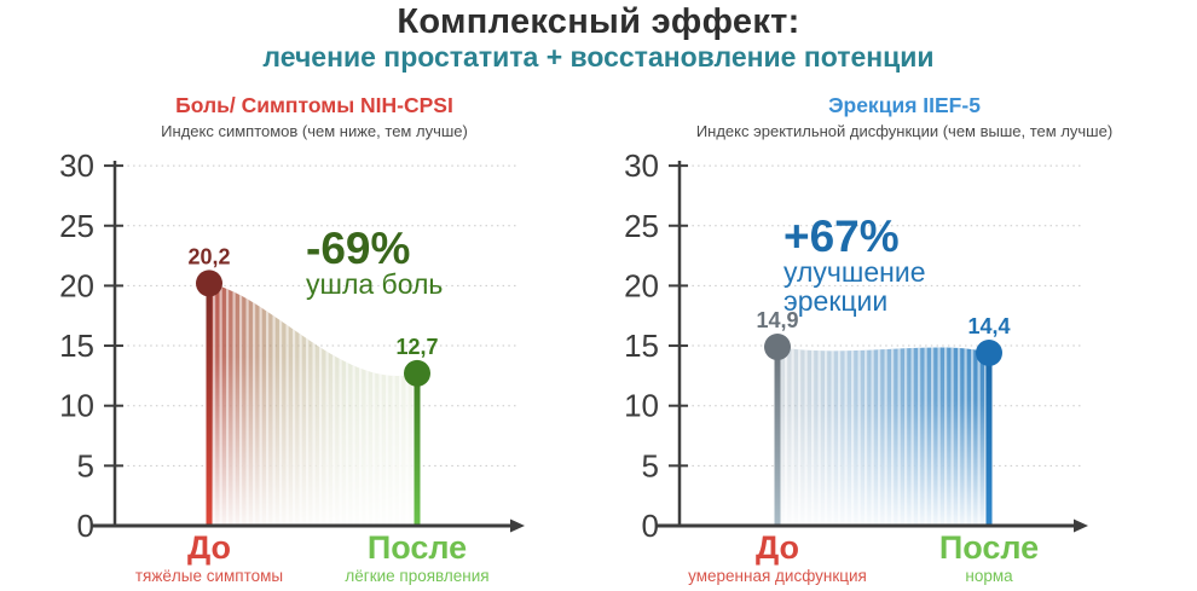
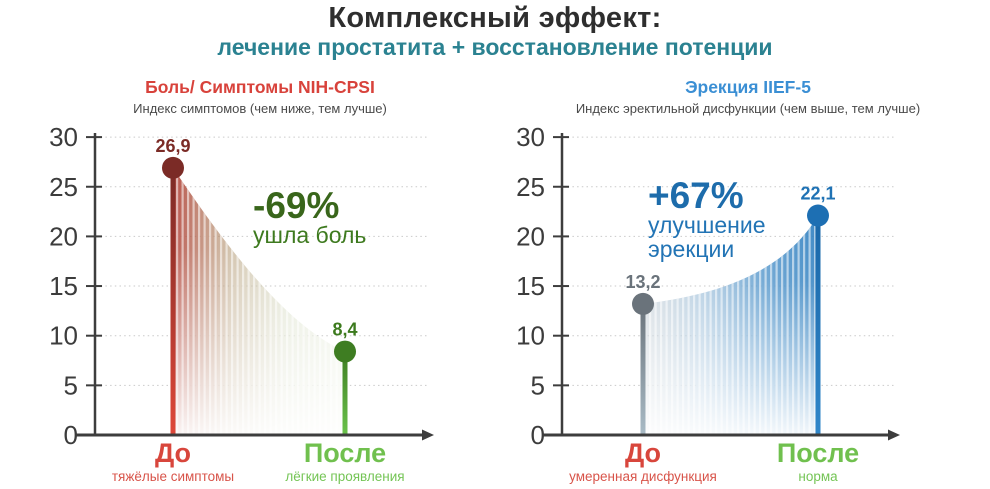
Боль/ Симптомы NIH-CPSI/До: 20,2 -> 26,9
Боль/ Симптомы NIH-CPSI/После: 12,7 -> 8,4
Эрекция IIEF-5/До: 14,9 -> 13,2
Эрекция IIEF-5/После: 14,4 -> 22,1
